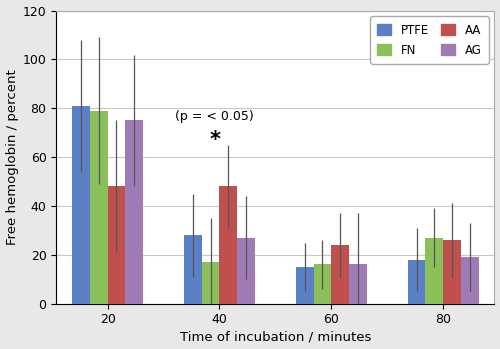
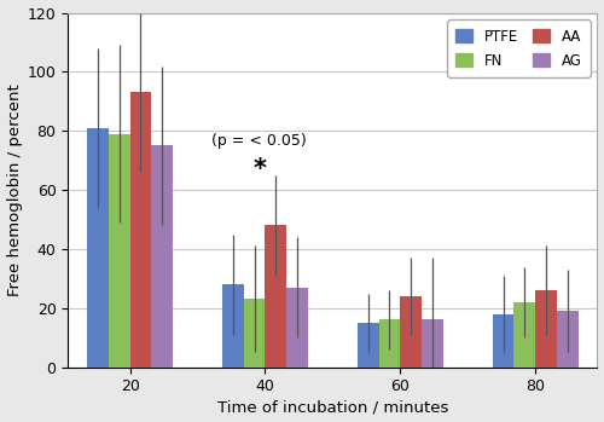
AA/20: 48 -> 93
FN/40: 17 -> 23
FN/80: 27 -> 22
